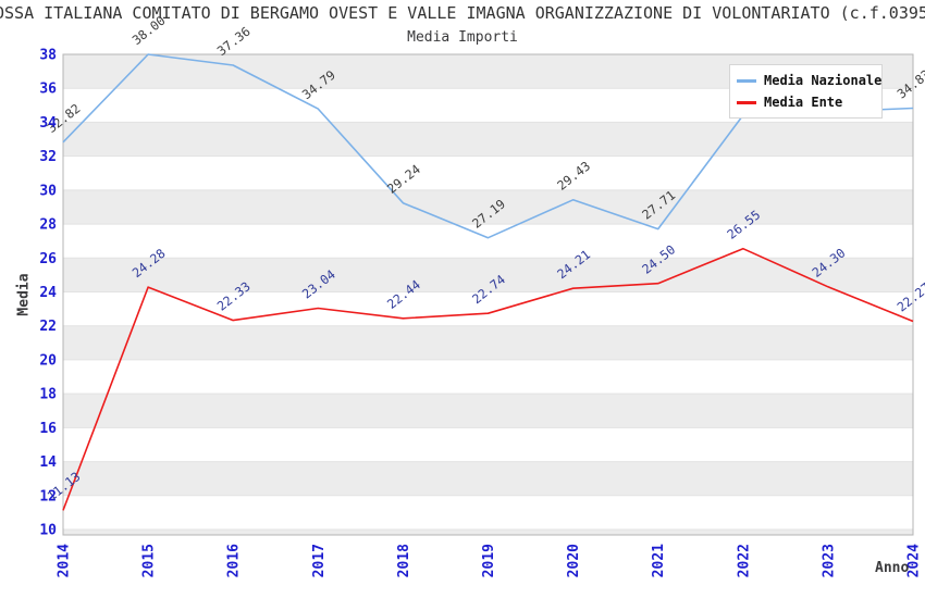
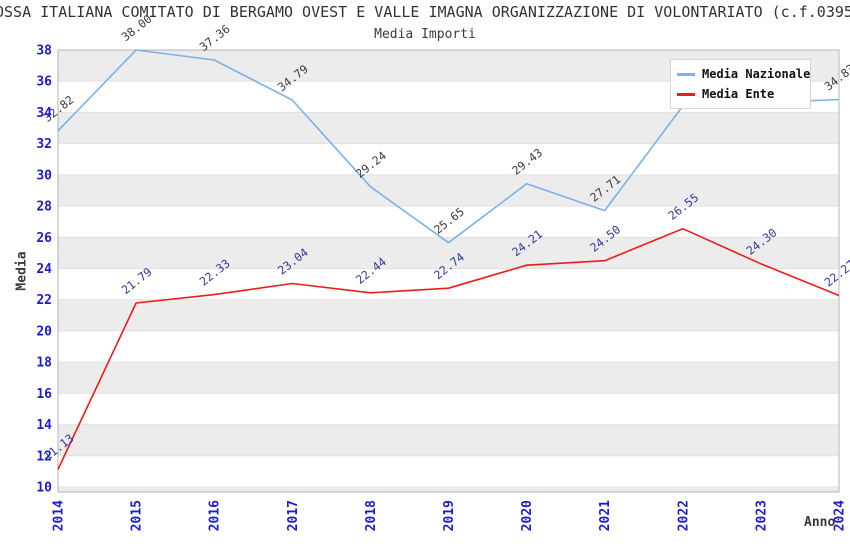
Media Ente/2015: 24.28 -> 21.79
Media Nazionale/2019: 27.19 -> 25.65
